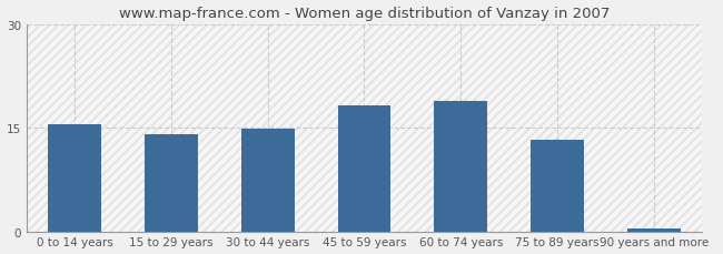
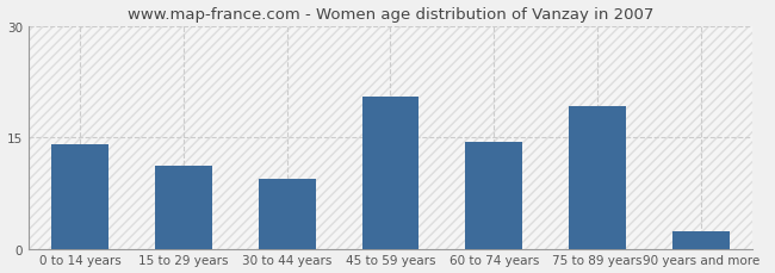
0 to 14 years: 15.5 -> 14.0
15 to 29 years: 14.0 -> 11.2
30 to 44 years: 14.8 -> 9.4
45 to 59 years: 18.2 -> 20.4
60 to 74 years: 18.8 -> 14.4
75 to 89 years: 13.2 -> 19.2
90 years and more: 0.4 -> 2.4
